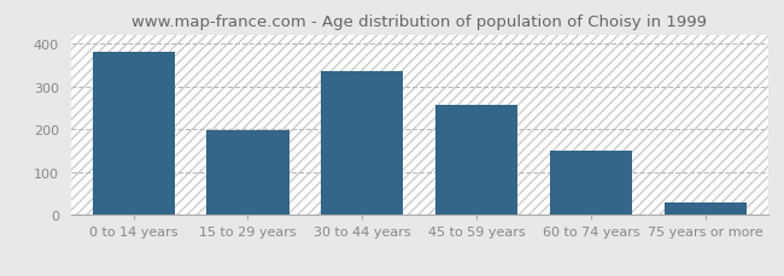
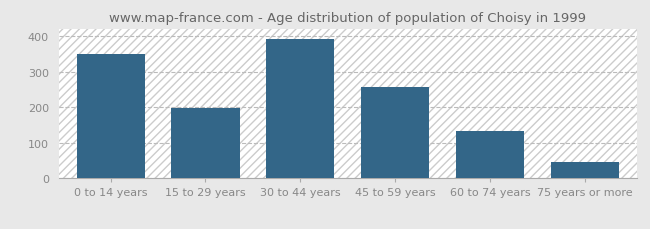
0 to 14 years: 380 -> 350
30 to 44 years: 335 -> 392
60 to 74 years: 150 -> 133
75 years or more: 30 -> 45
